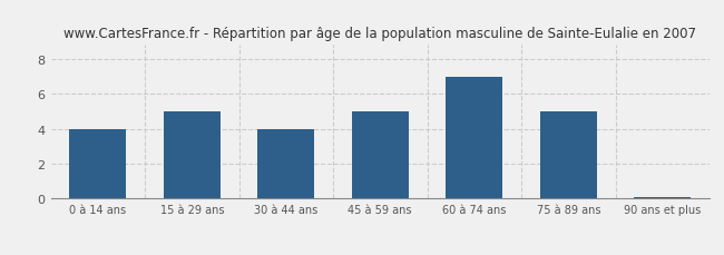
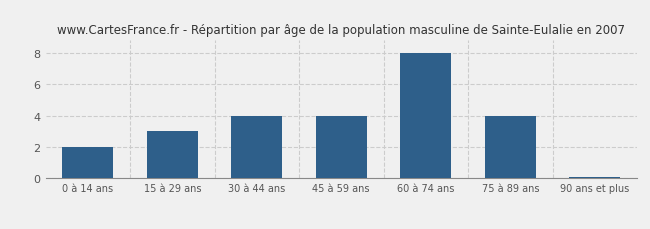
0 à 14 ans: 4.0 -> 2.0
15 à 29 ans: 5.0 -> 3.0
45 à 59 ans: 5.0 -> 4.0
60 à 74 ans: 7.0 -> 8.0
75 à 89 ans: 5.0 -> 4.0
